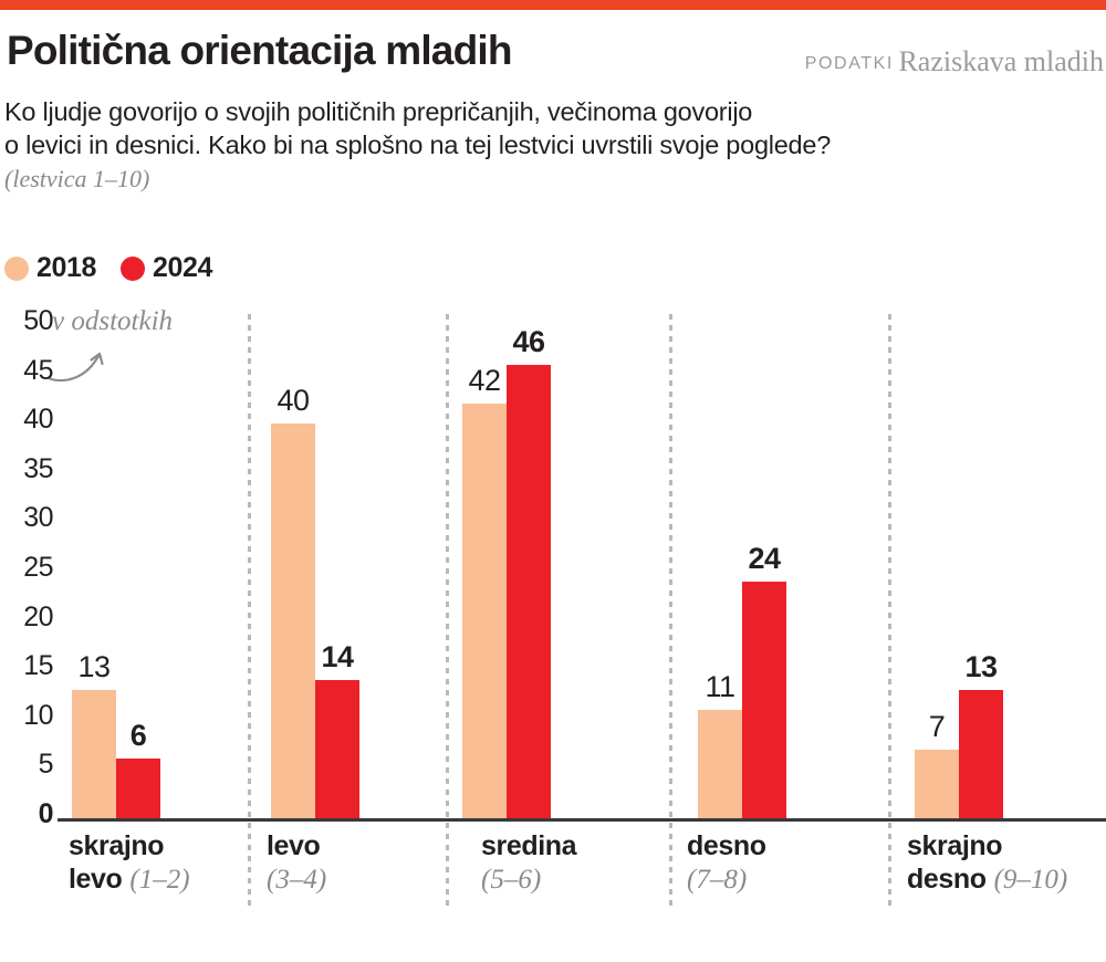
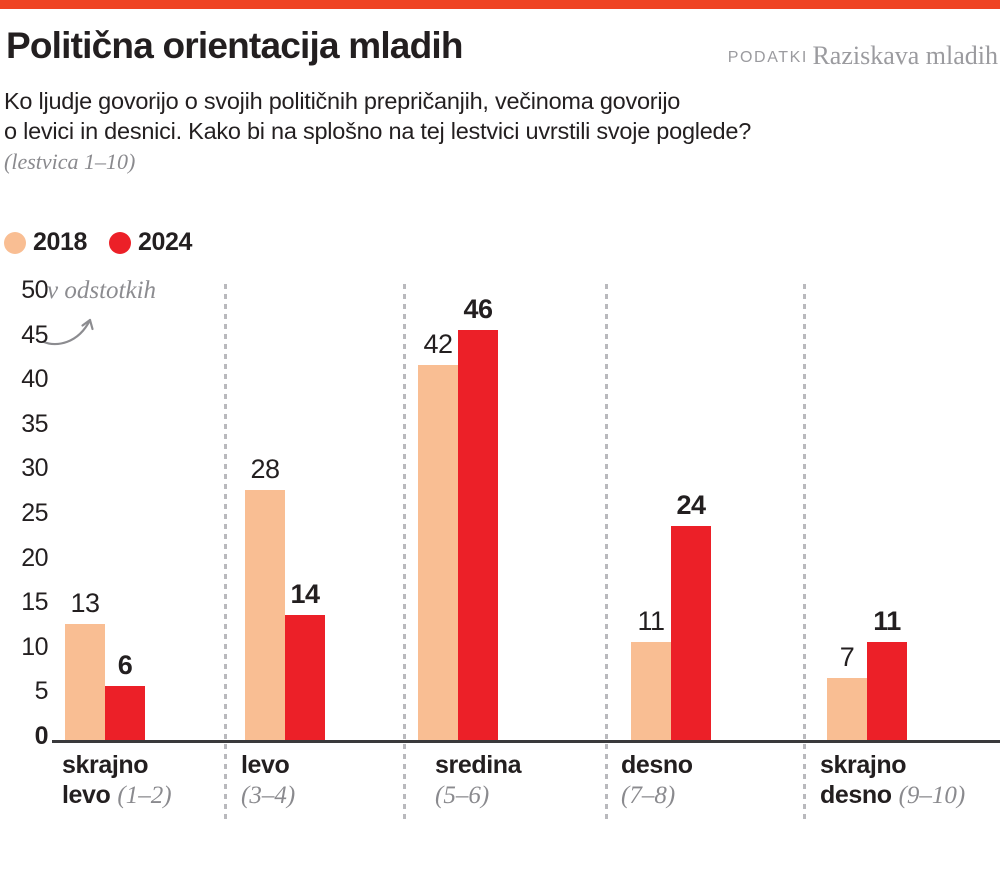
2018/levo: 40 -> 28
2024/skrajno desno: 13 -> 11
